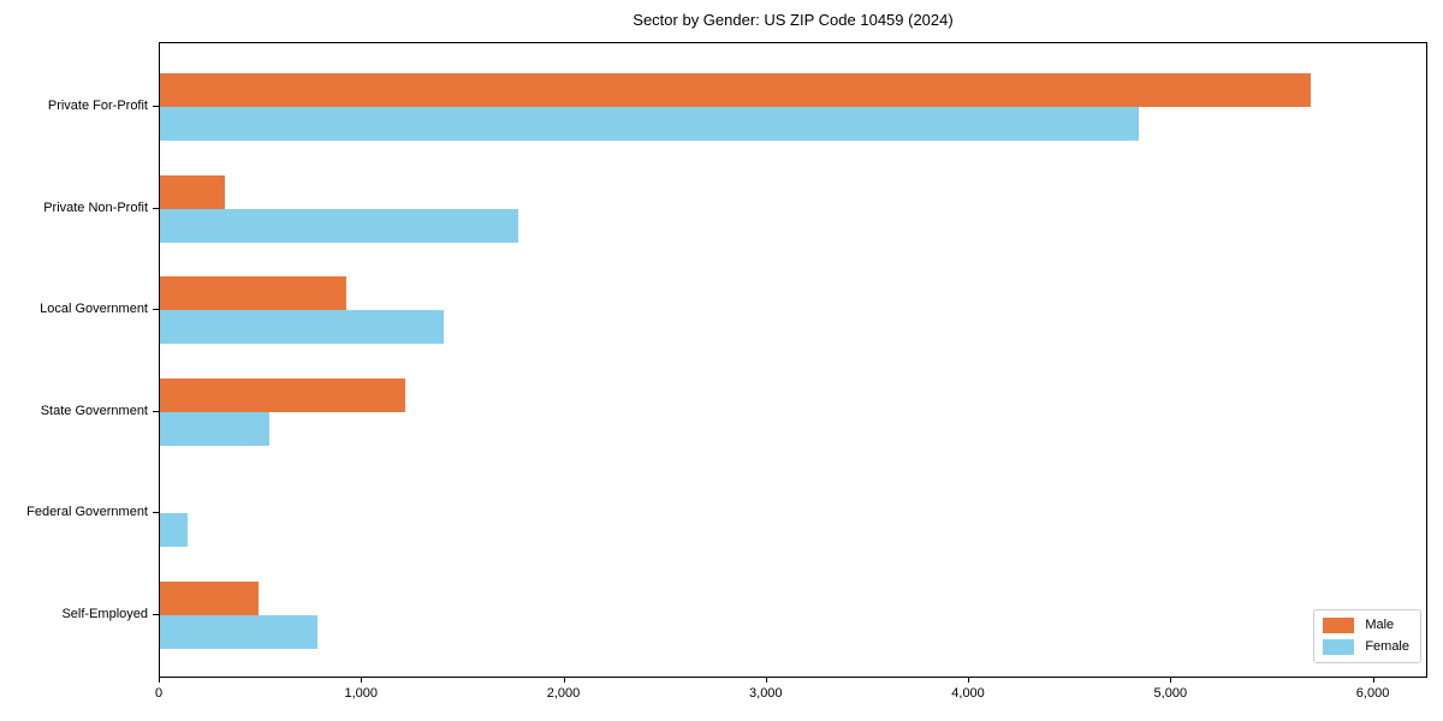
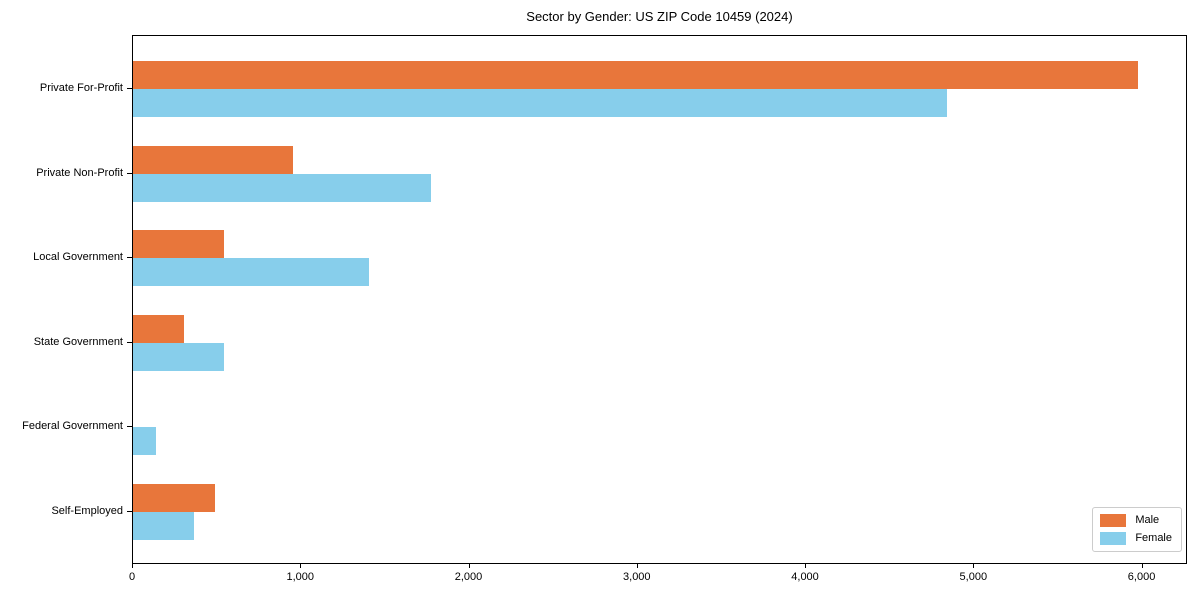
Male/Private For-Profit: 5690 -> 5970
Male/Private Non-Profit: 320 -> 950
Male/Local Government: 920 -> 540
Male/State Government: 1210 -> 300
Female/Self-Employed: 780 -> 360
